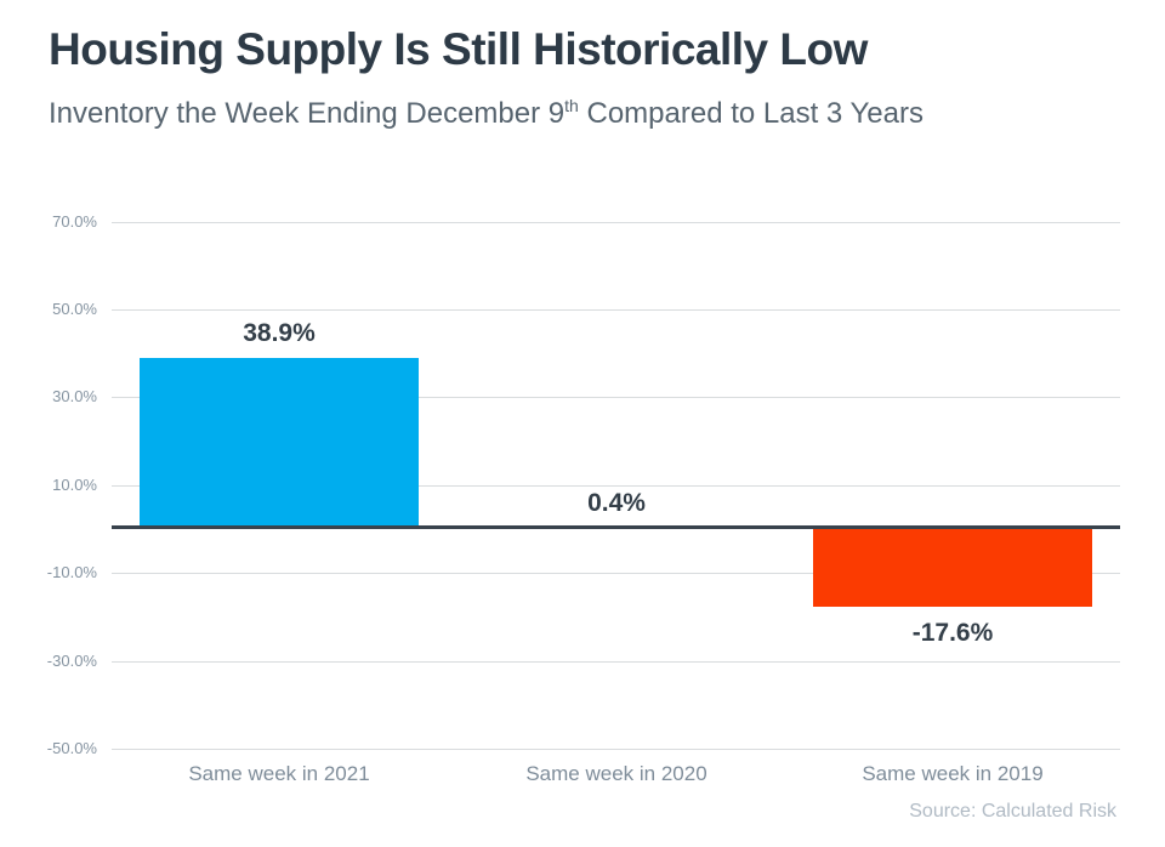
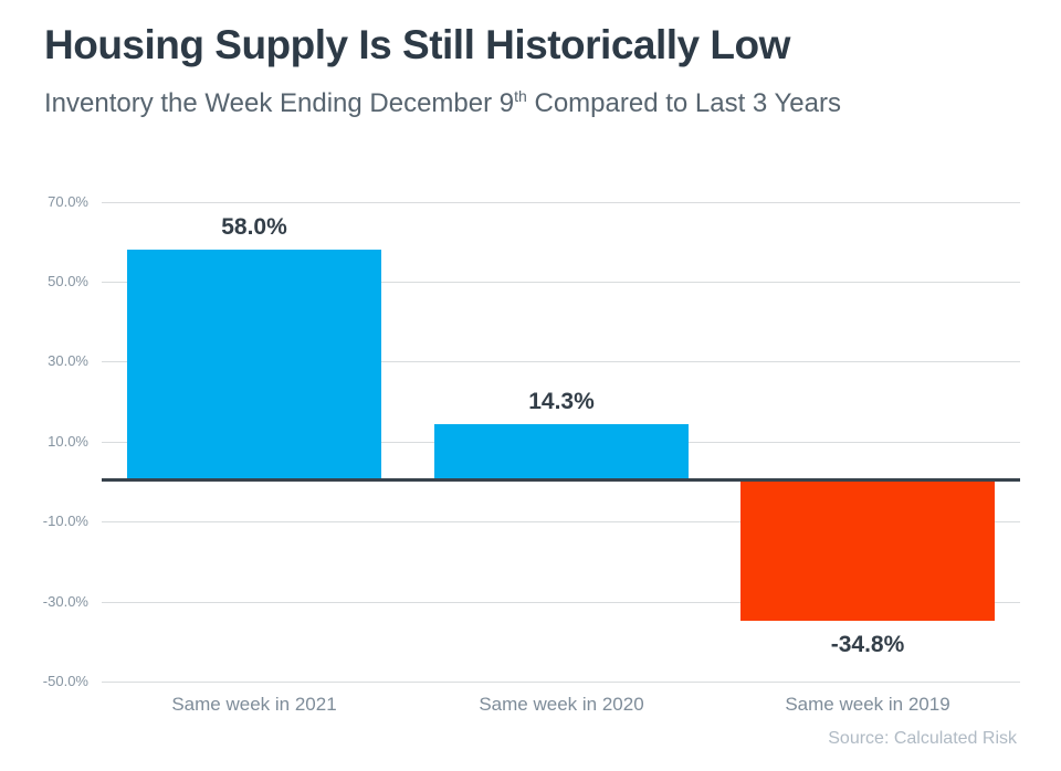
Same week in 2021: 38.9% -> 58.0%
Same week in 2020: 0.4% -> 14.3%
Same week in 2019: -17.6% -> -34.8%
